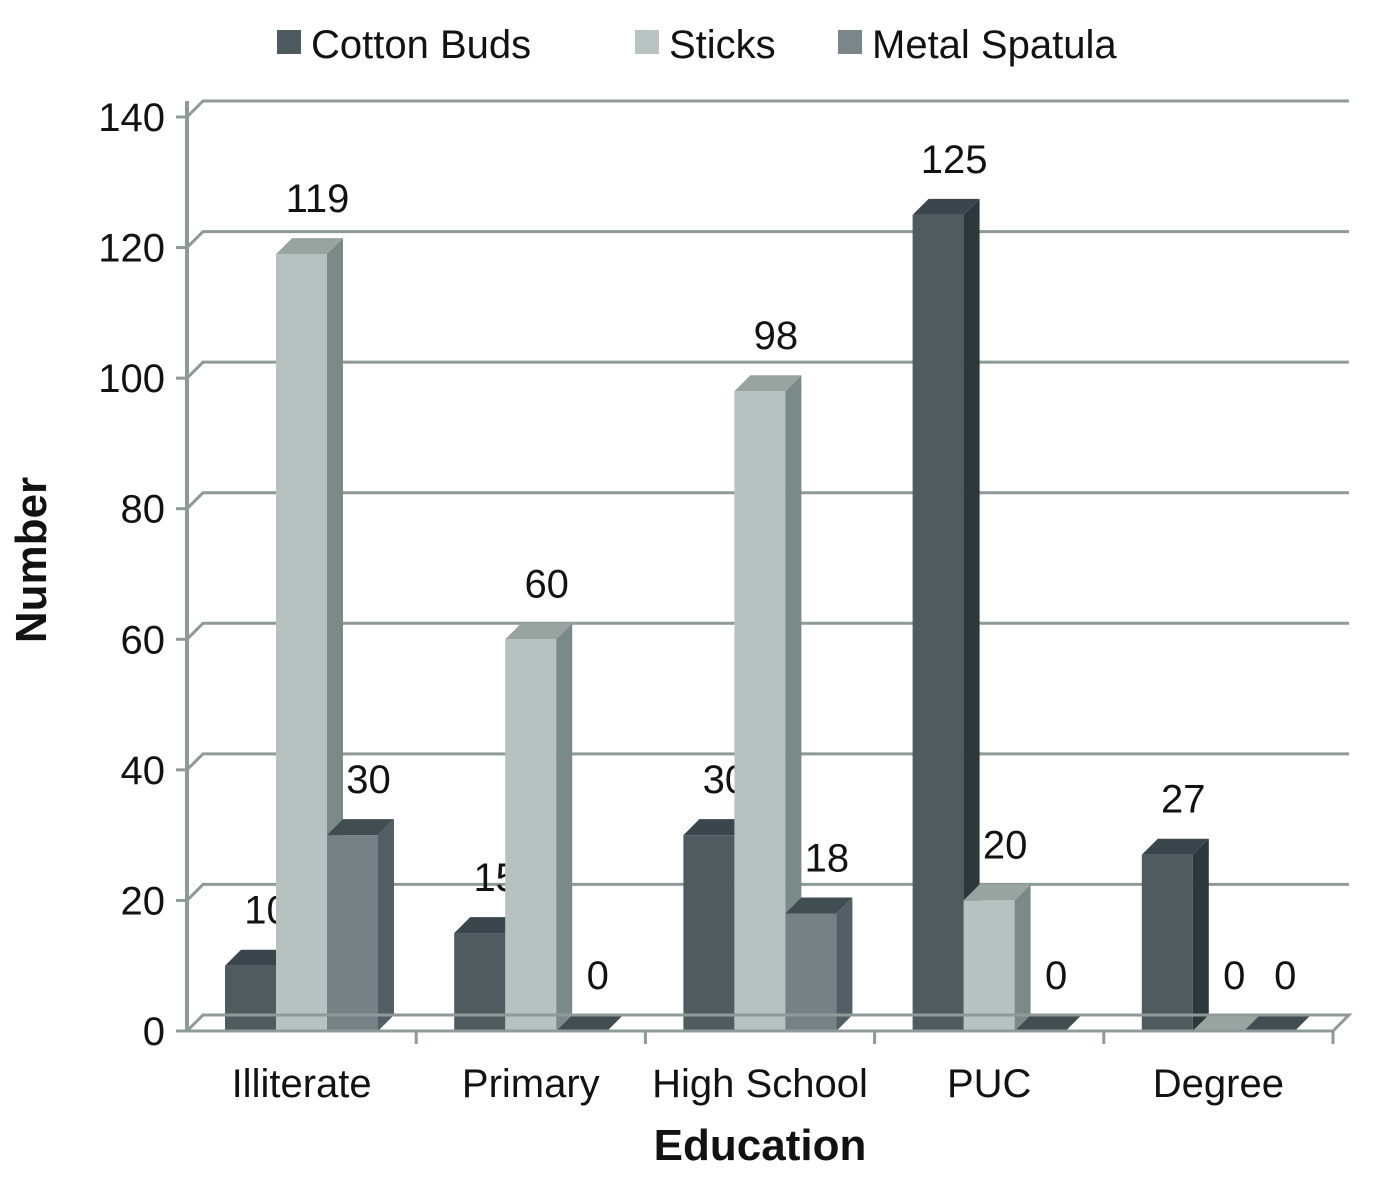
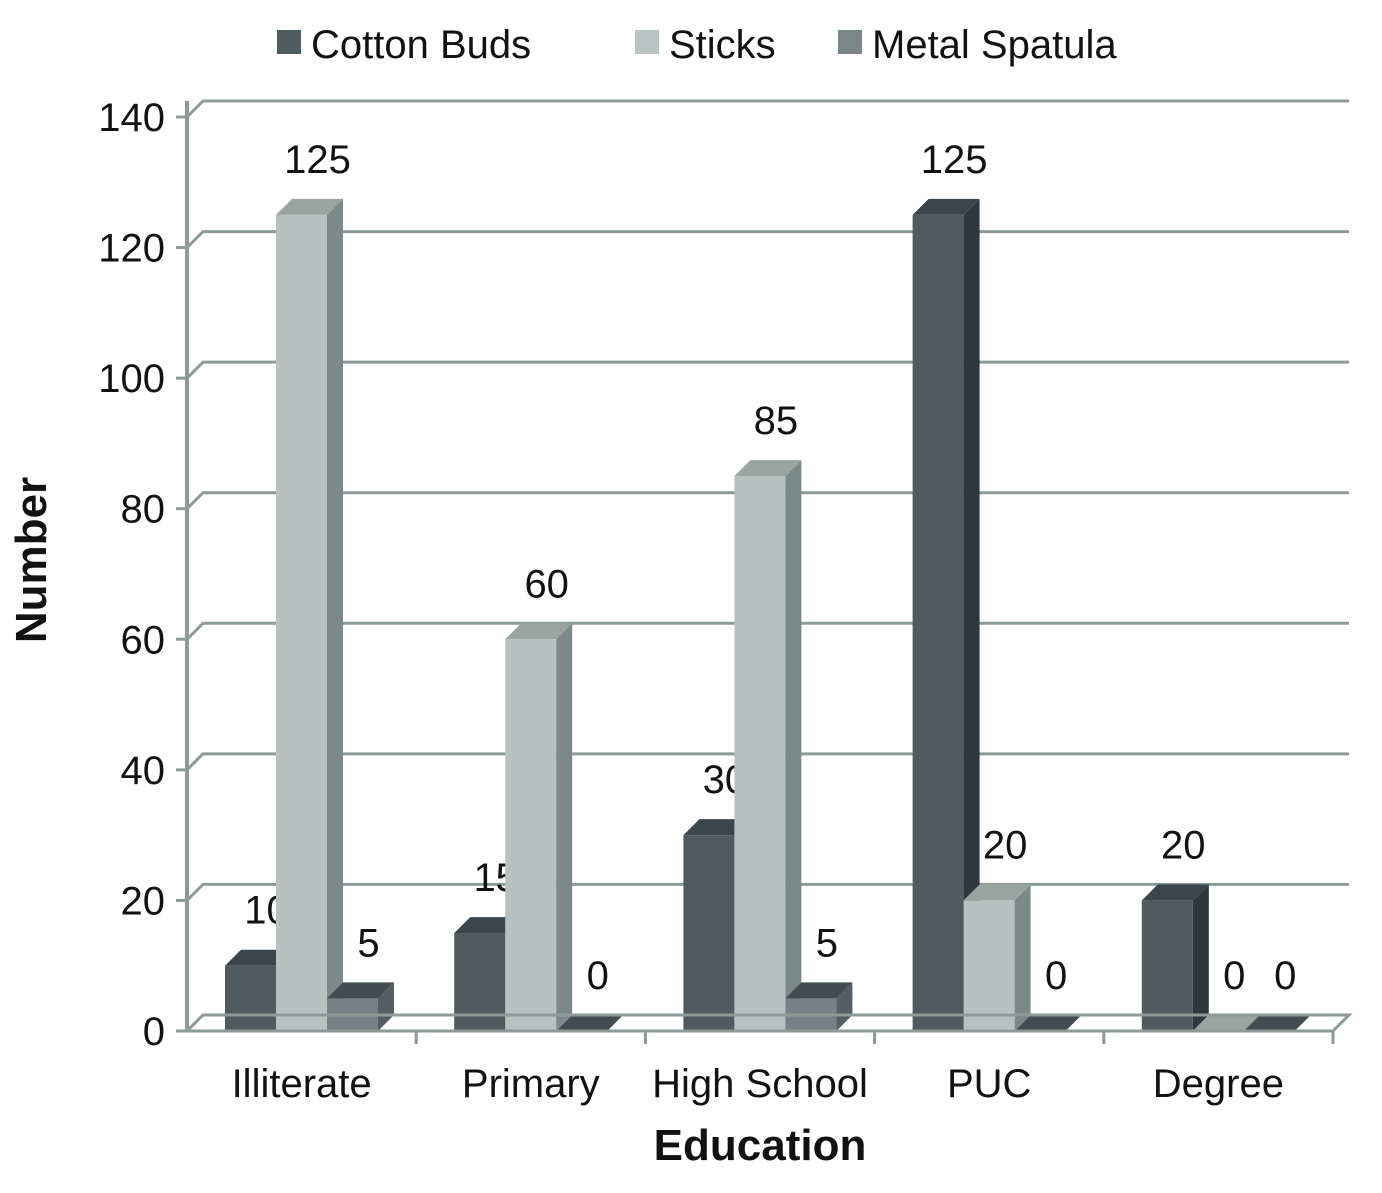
Sticks/Illiterate: 119 -> 125
Metal Spatula/Illiterate: 30 -> 5
Sticks/High School: 98 -> 85
Metal Spatula/High School: 18 -> 5
Cotton Buds/Degree: 27 -> 20
